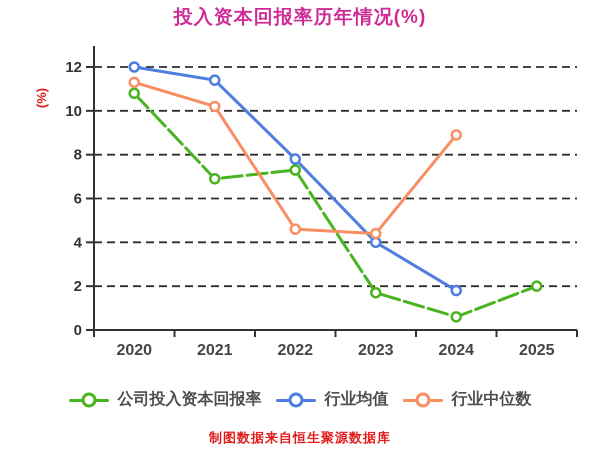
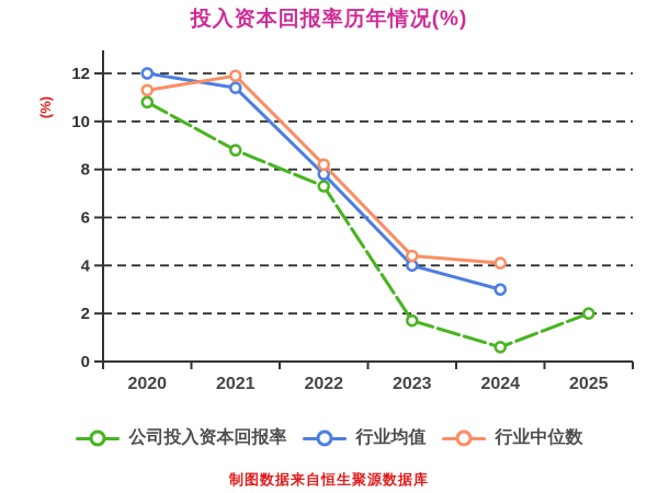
公司投入资本回报率/2021: 6.9 -> 8.8
行业中位数/2021: 10.2 -> 11.9
行业中位数/2022: 4.6 -> 8.2
行业均值/2024: 1.8 -> 3.0
行业中位数/2024: 8.9 -> 4.1
